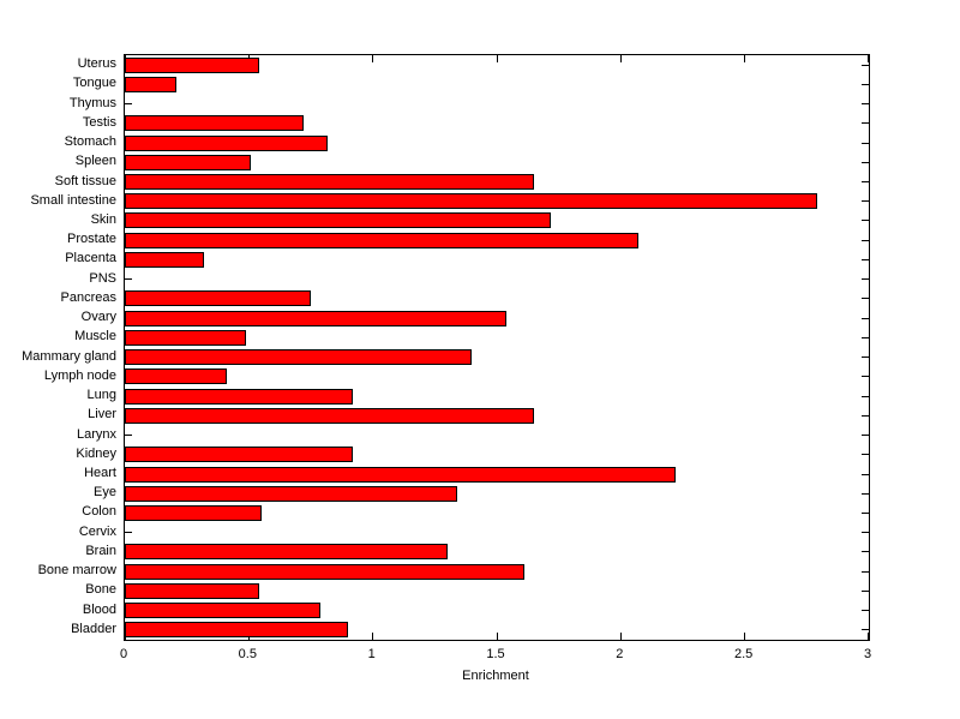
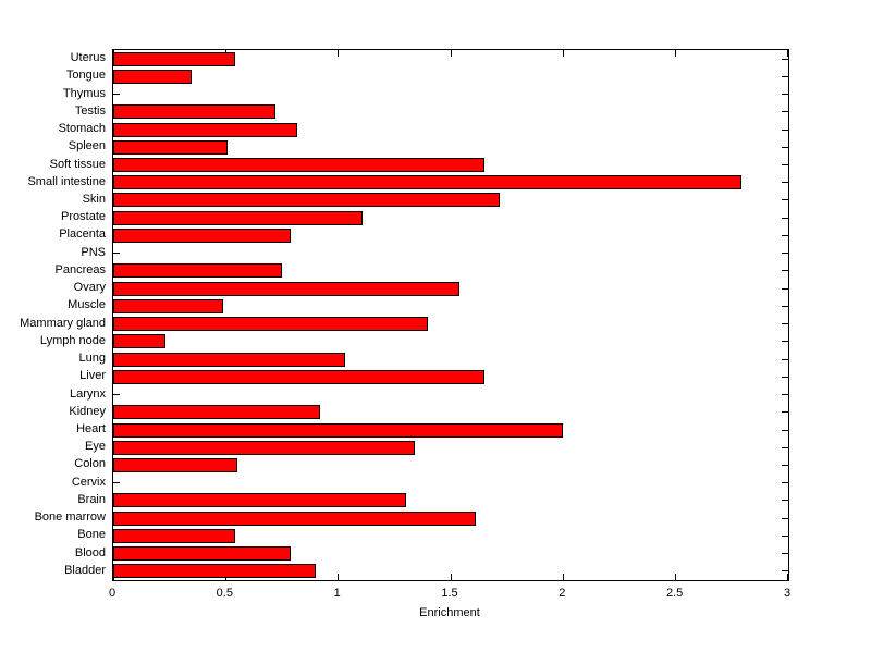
Tongue: 0.21 -> 0.35
Prostate: 2.07 -> 1.11
Placenta: 0.32 -> 0.79
Lymph node: 0.41 -> 0.23
Lung: 0.92 -> 1.03
Heart: 2.22 -> 2.00
